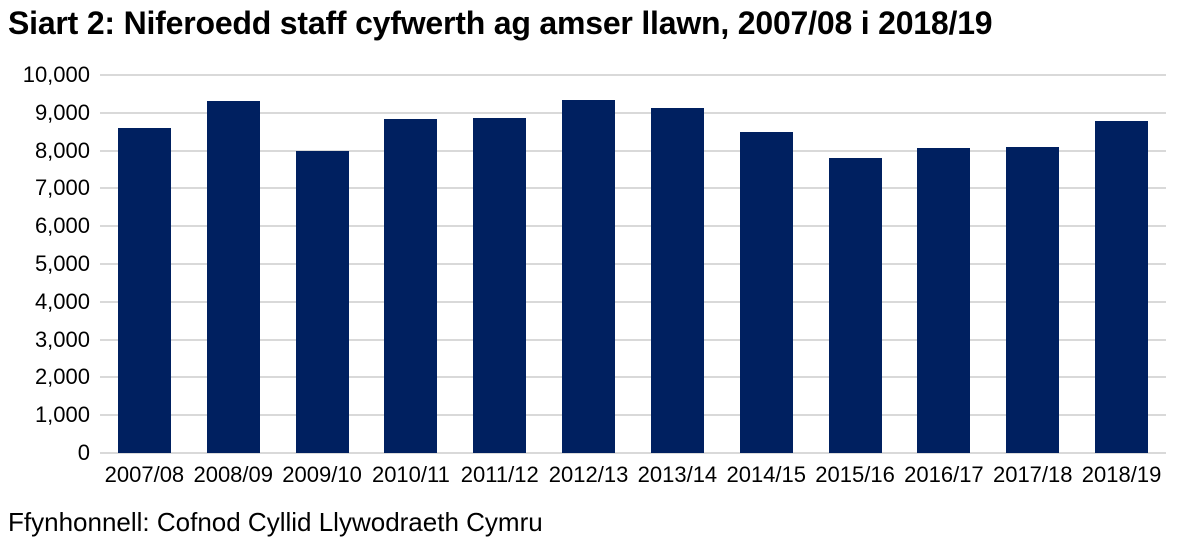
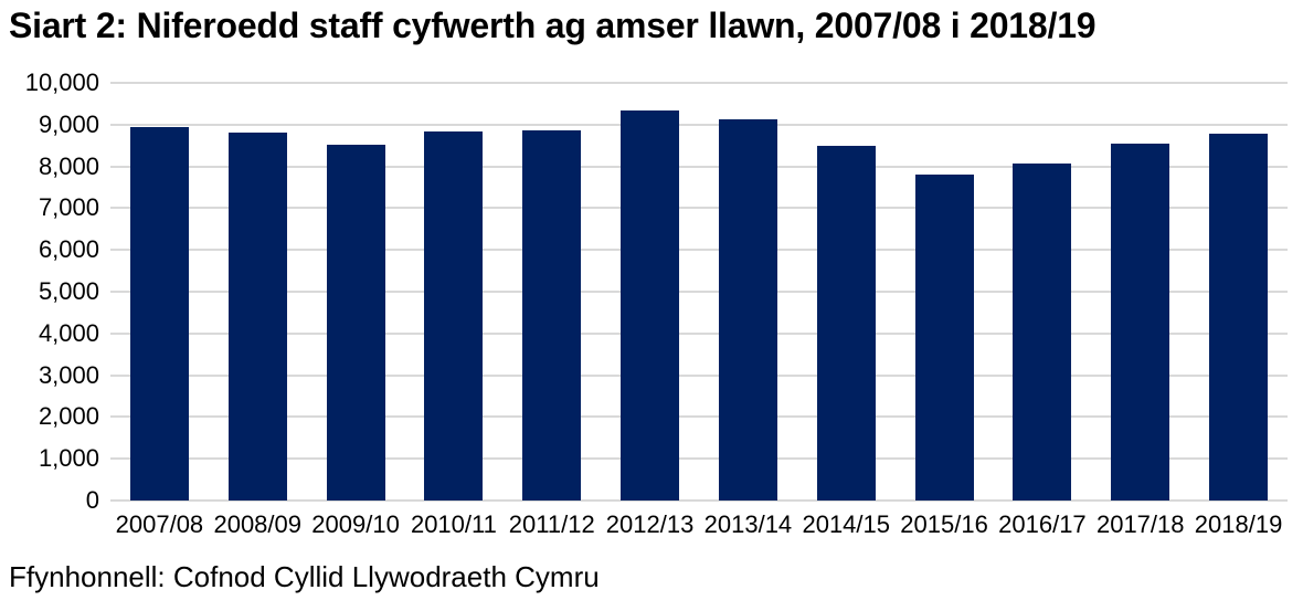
2007/08: 8600 -> 9000
2008/09: 9300 -> 8800
2009/10: 8000 -> 8500
2017/18: 8100 -> 8500
